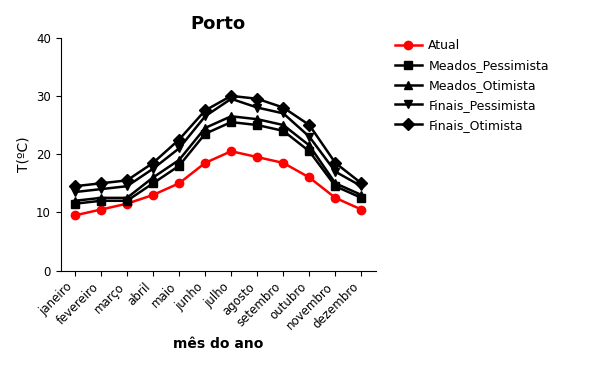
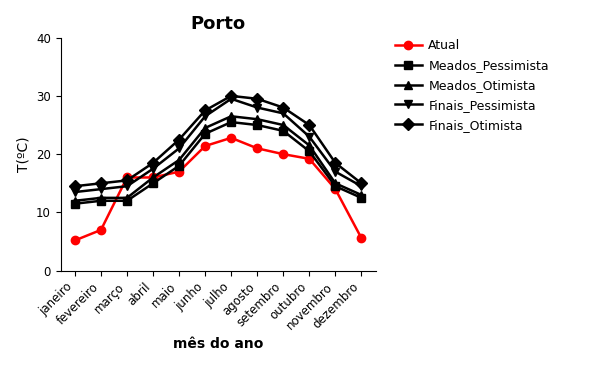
Atual/janeiro: 9.5 -> 5.2
Atual/fevereiro: 10.5 -> 7.0
Atual/março: 11.5 -> 16.0
Atual/abril: 13.0 -> 16.0
Atual/maio: 15.0 -> 17.0
Atual/junho: 18.5 -> 21.4
Atual/julho: 20.5 -> 22.8
Atual/agosto: 19.5 -> 21.0
Atual/setembro: 18.5 -> 20.0
Atual/outubro: 16.0 -> 19.2
Atual/novembro: 12.5 -> 14.0
Atual/dezembro: 10.5 -> 5.6
